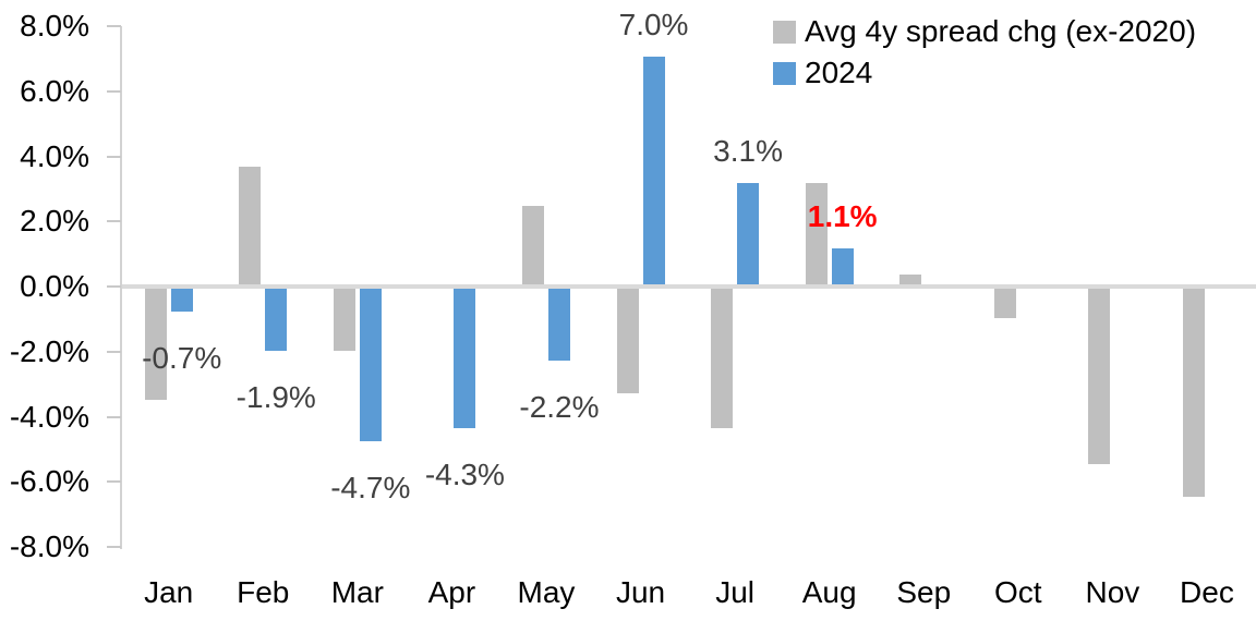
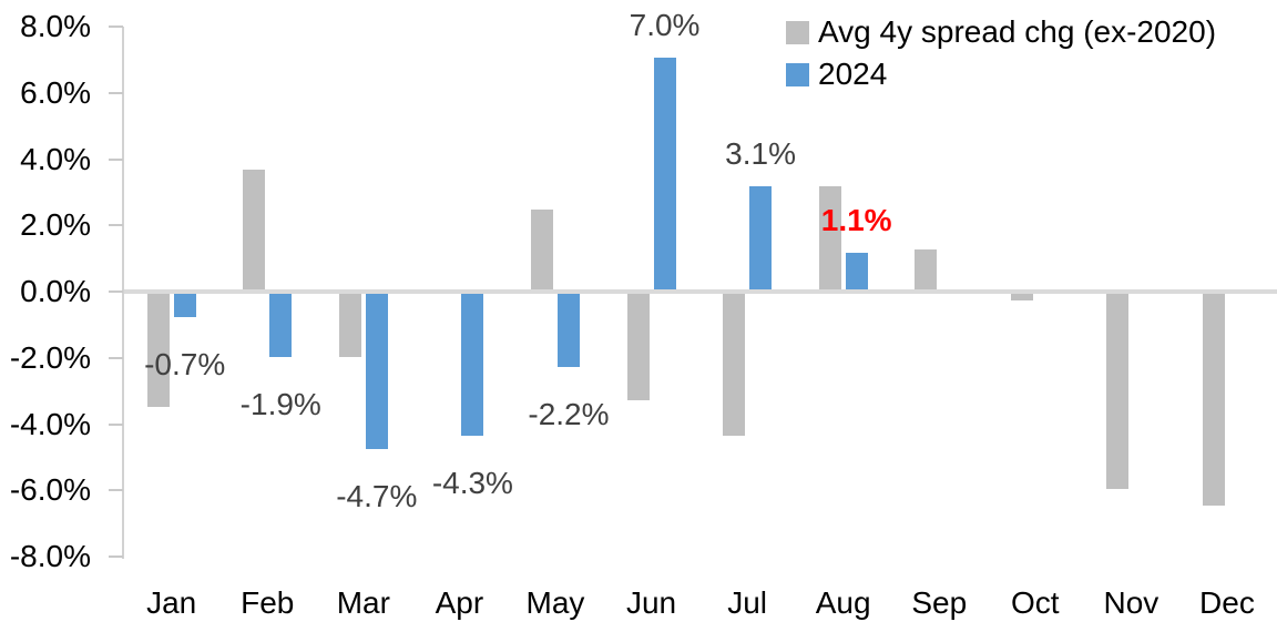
Avg 4y spread chg (ex-2020)/Sep: 0.3% -> 1.2%
Avg 4y spread chg (ex-2020)/Oct: -0.9% -> -0.2%
Avg 4y spread chg (ex-2020)/Nov: -5.4% -> -5.9%
